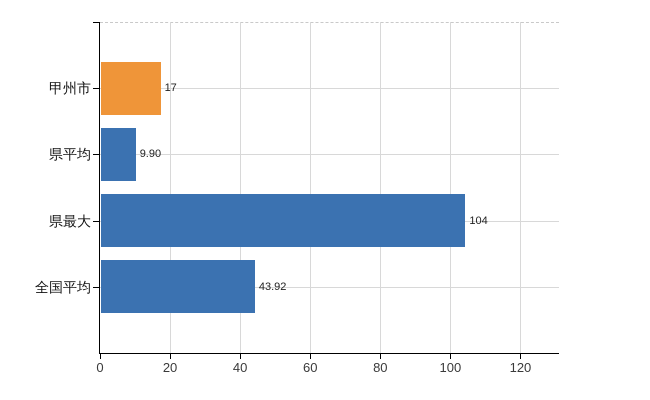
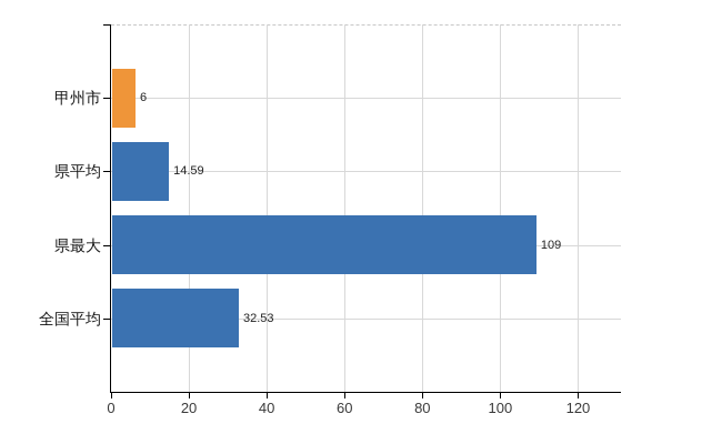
甲州市: 17 -> 6
県平均: 9.90 -> 14.59
県最大: 104 -> 109
全国平均: 43.92 -> 32.53
